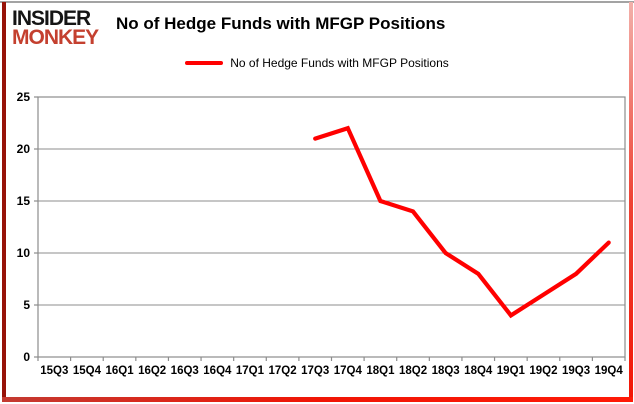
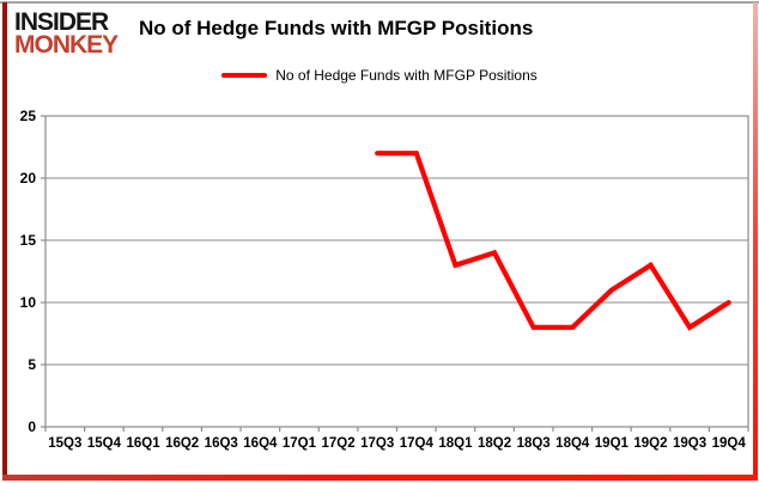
17Q3: 21 -> 22
18Q1: 15 -> 13
18Q3: 10 -> 8
19Q1: 4 -> 11
19Q2: 6 -> 13
19Q4: 11 -> 10
